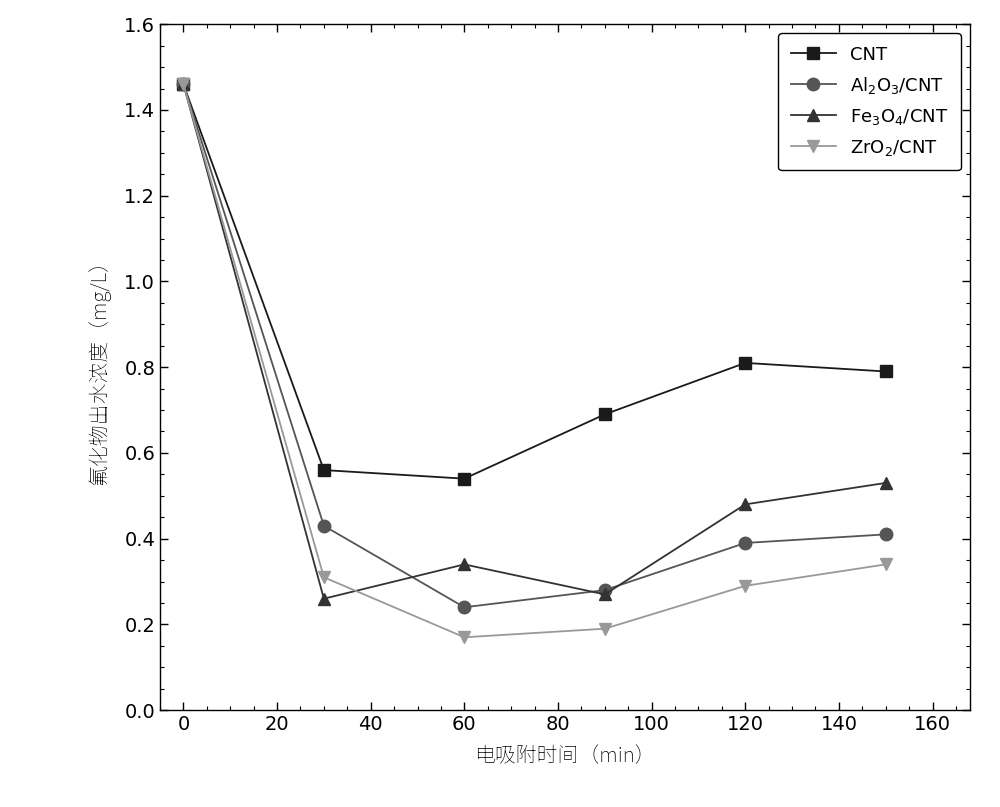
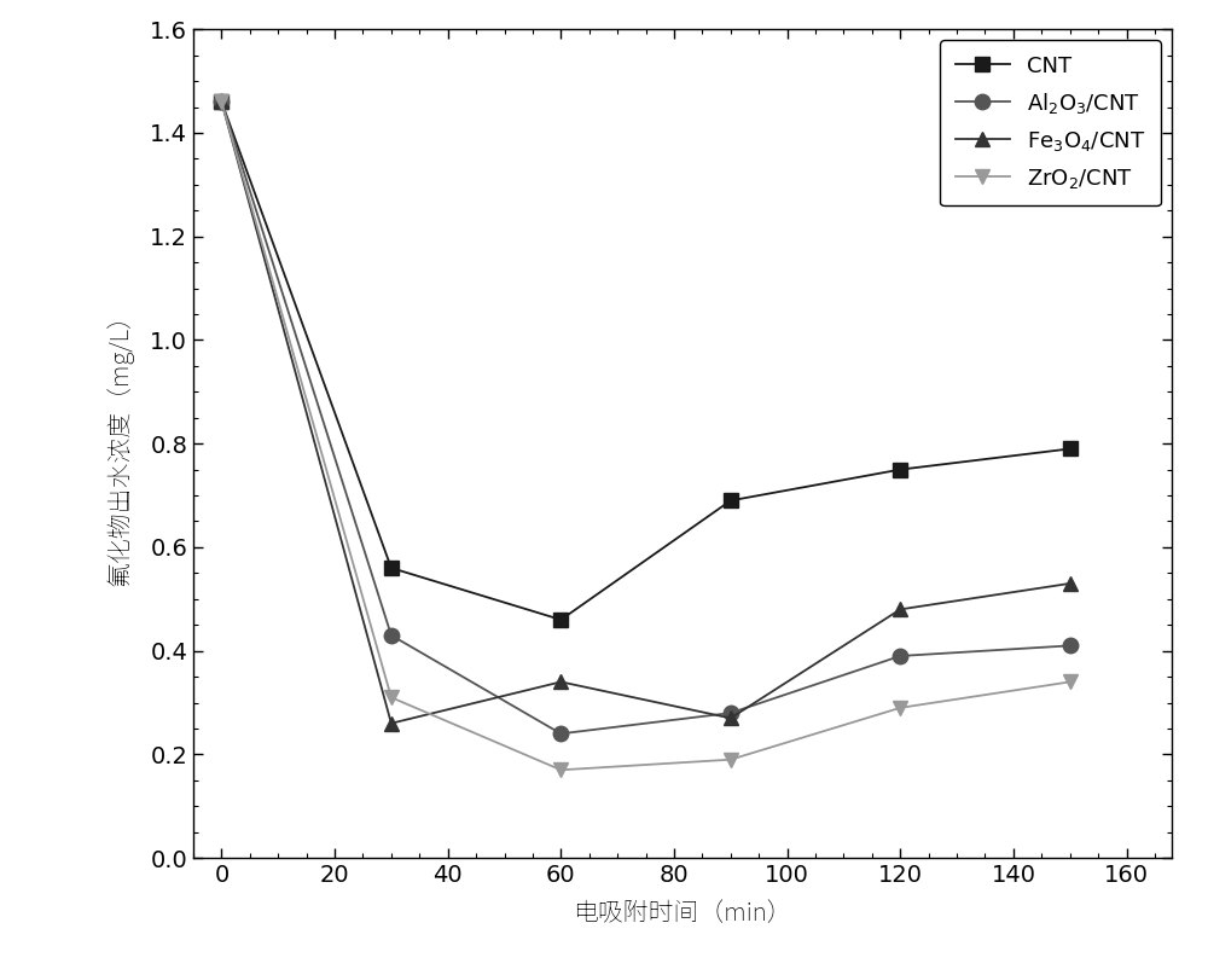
CNT/60: 0.54 -> 0.46
CNT/120: 0.81 -> 0.75
